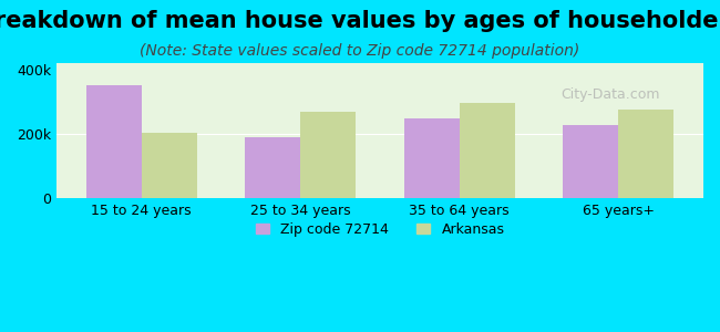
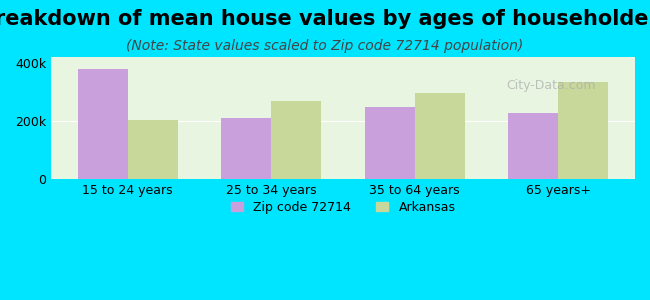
Zip code 72714/15 to 24 years: 350k -> 380k
Zip code 72714/25 to 34 years: 190k -> 210k
Arkansas/65 years+: 275k -> 335k
